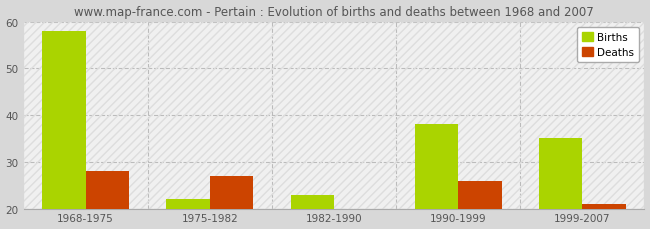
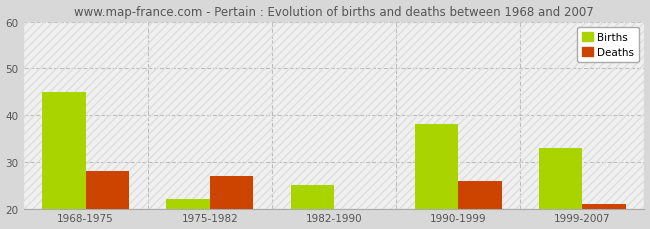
Births/1968-1975: 58 -> 45
Births/1982-1990: 23 -> 25
Births/1999-2007: 35 -> 33
